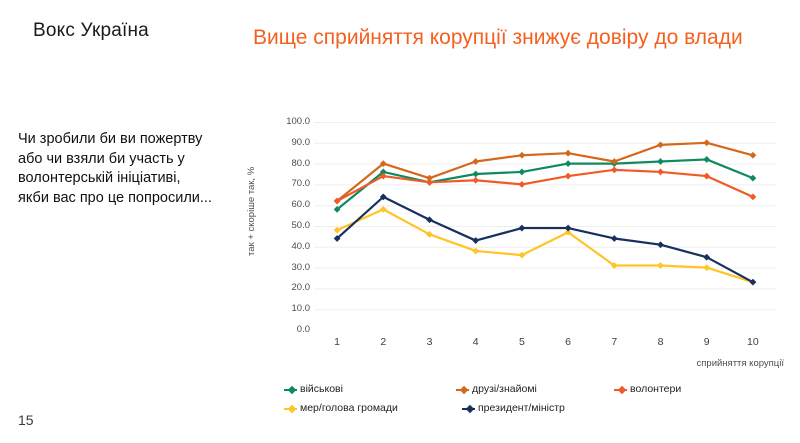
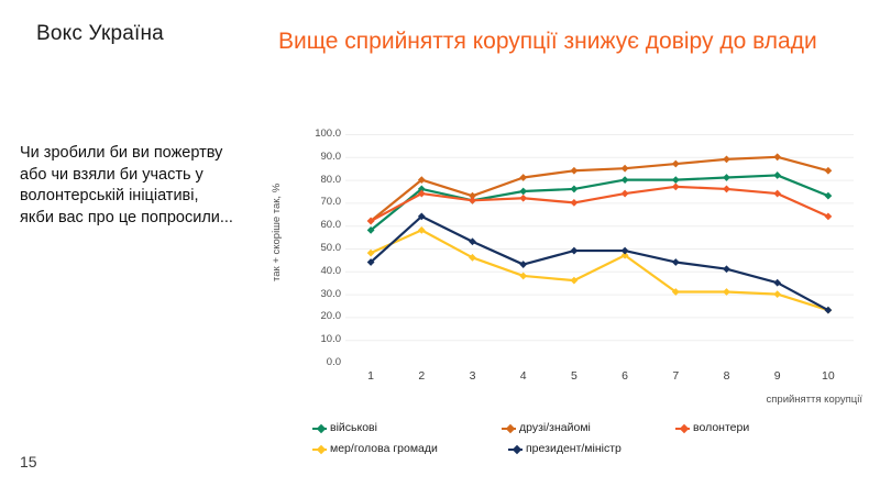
друзі/знайомі/7: 81 -> 87
